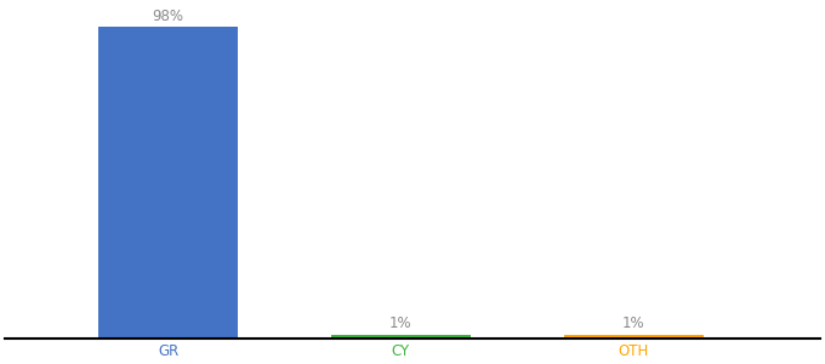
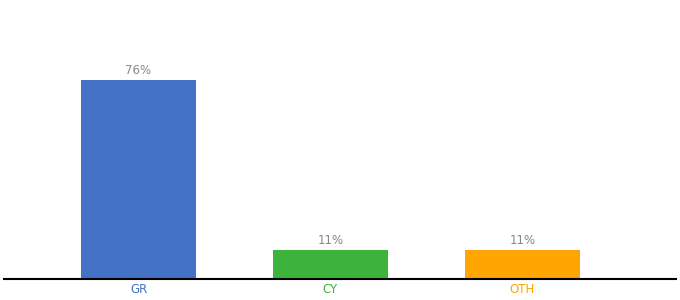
GR: 98% -> 76%
CY: 1% -> 11%
OTH: 1% -> 11%
